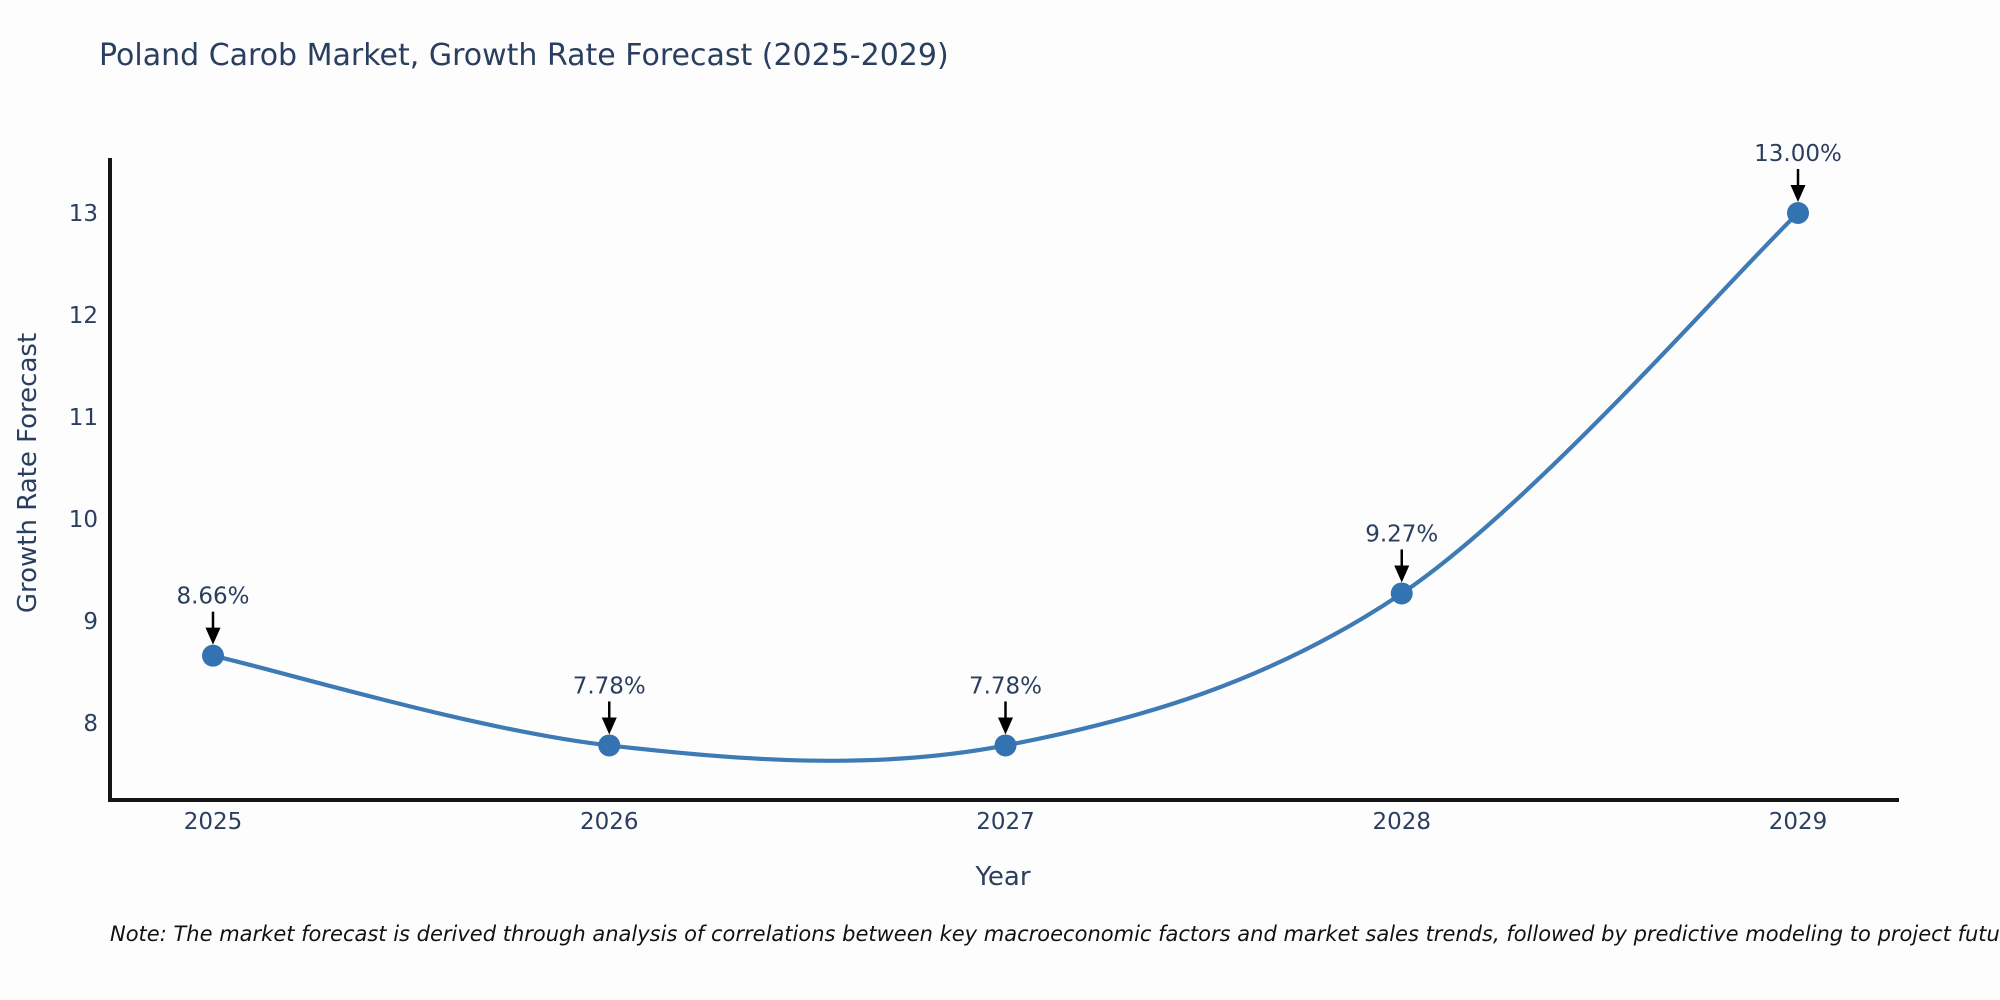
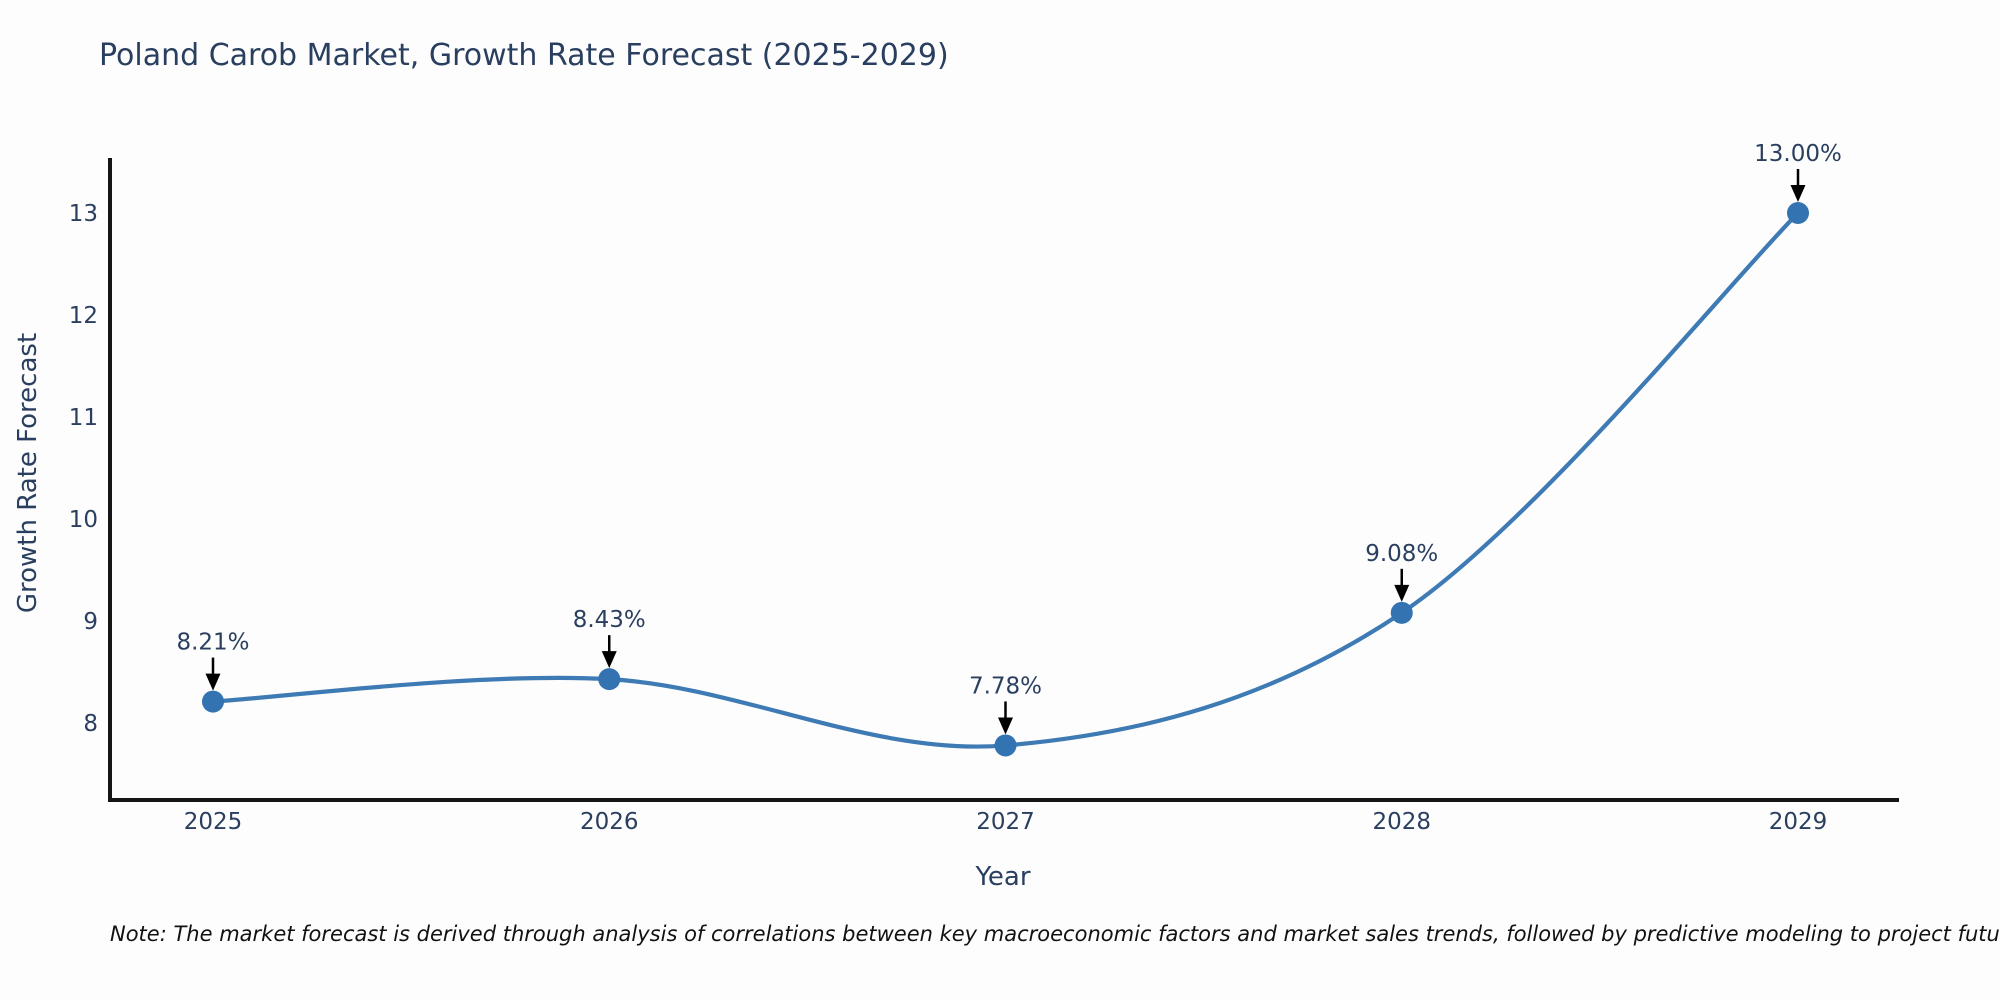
2025: 8.66% -> 8.21%
2026: 7.78% -> 8.43%
2028: 9.27% -> 9.08%
